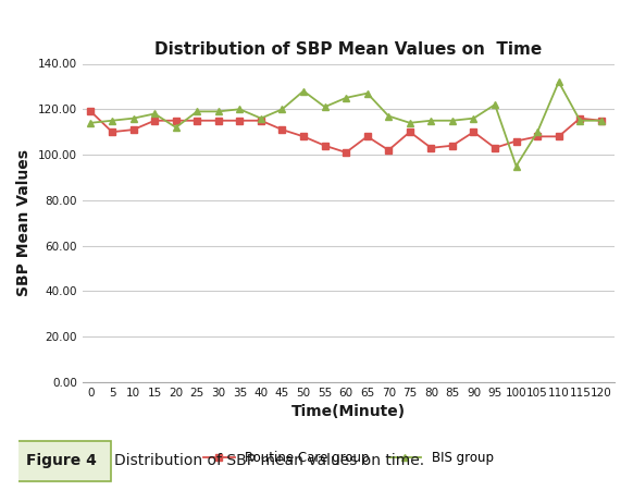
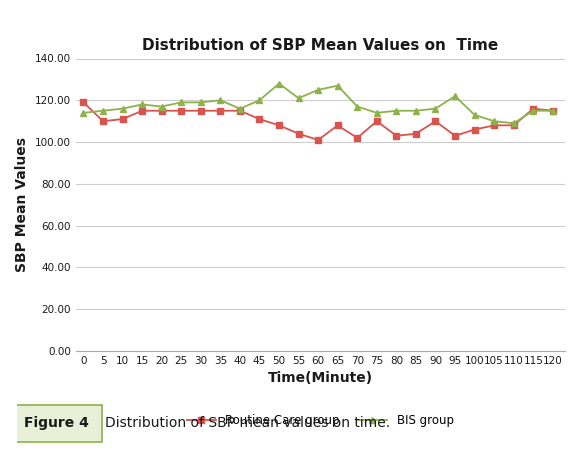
BIS group/20: 112 -> 117
BIS group/100: 95 -> 113
BIS group/110: 132 -> 109
